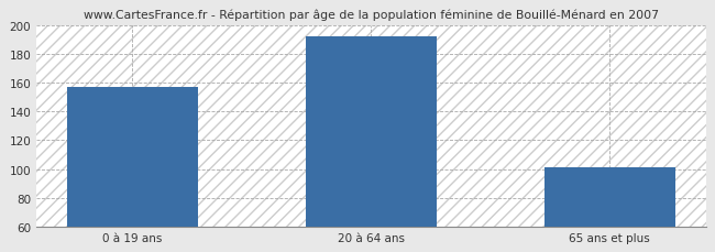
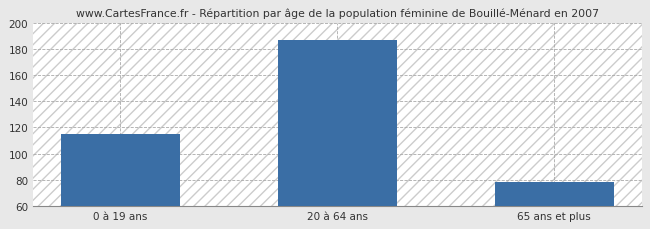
0 à 19 ans: 157 -> 115
20 à 64 ans: 192 -> 187
65 ans et plus: 101 -> 78
